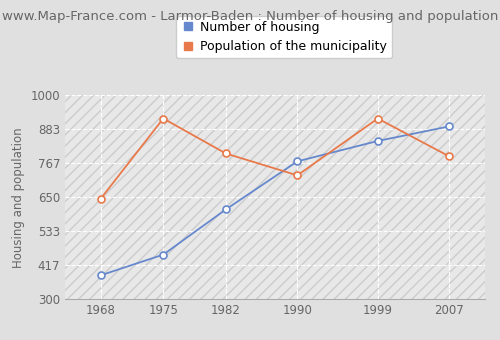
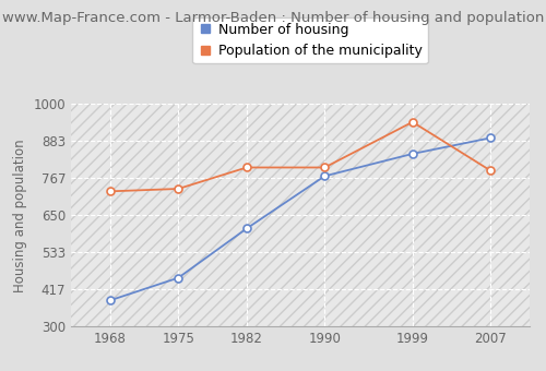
Population of the municipality/1968: 645 -> 725
Population of the municipality/1975: 920 -> 733
Population of the municipality/1990: 725 -> 800
Population of the municipality/1999: 920 -> 943
